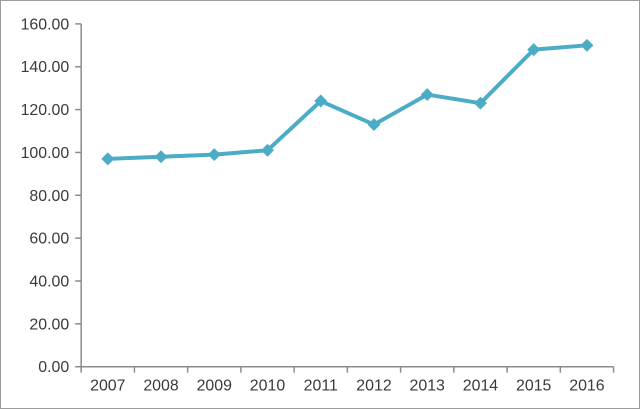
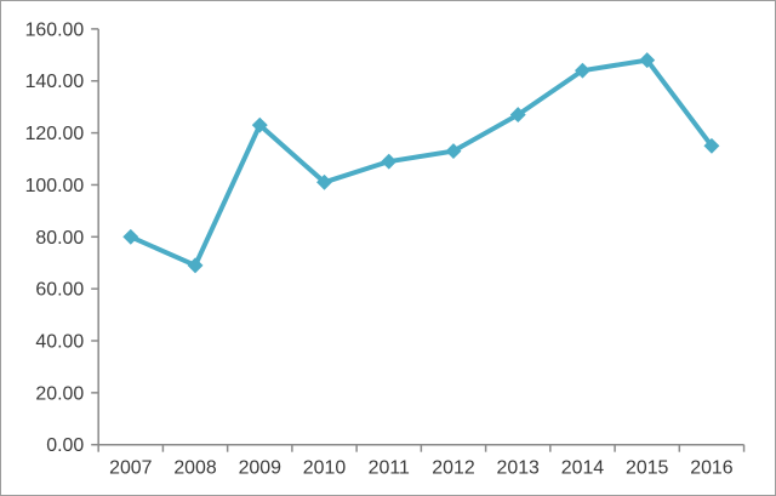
2007: 97 -> 80
2008: 98 -> 69
2009: 99 -> 123
2011: 124 -> 109
2014: 123 -> 144
2016: 150 -> 115
